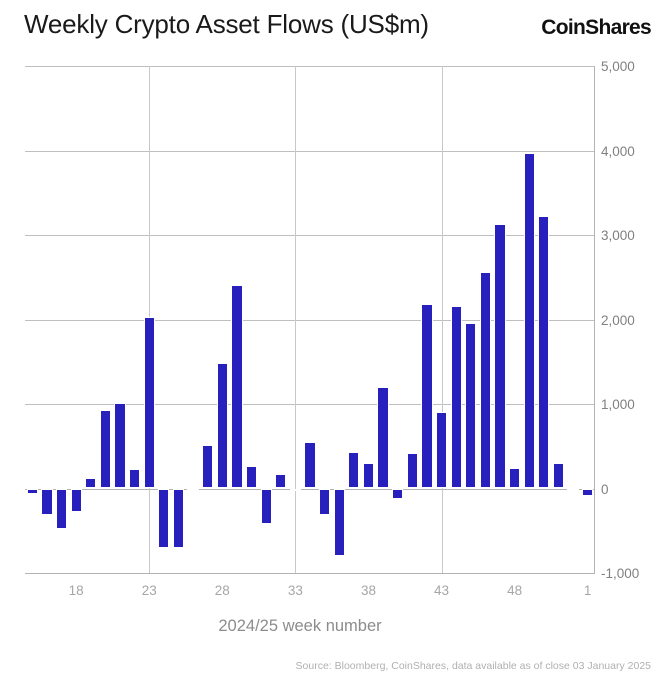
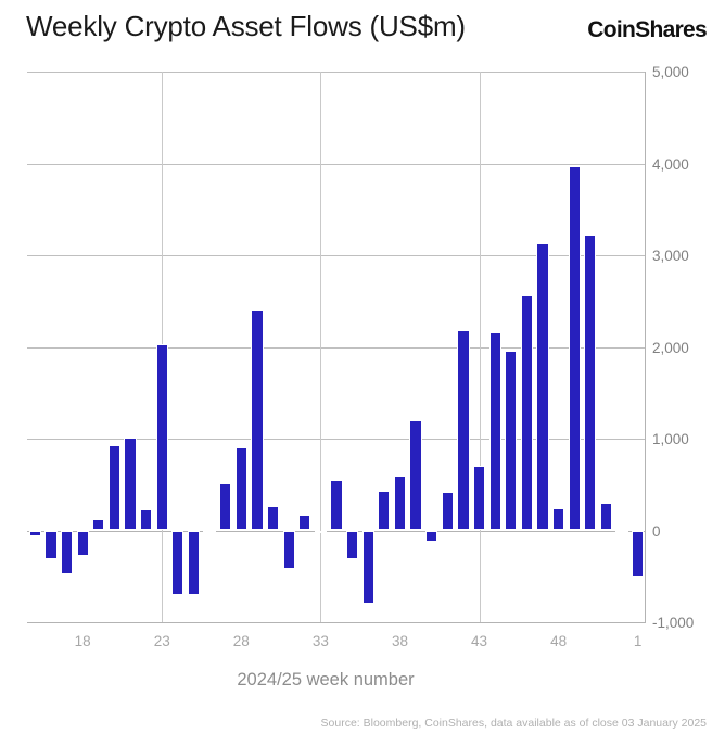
28: 1500 -> 900
38: 300 -> 600
43: 900 -> 700
1: -100 -> -500
